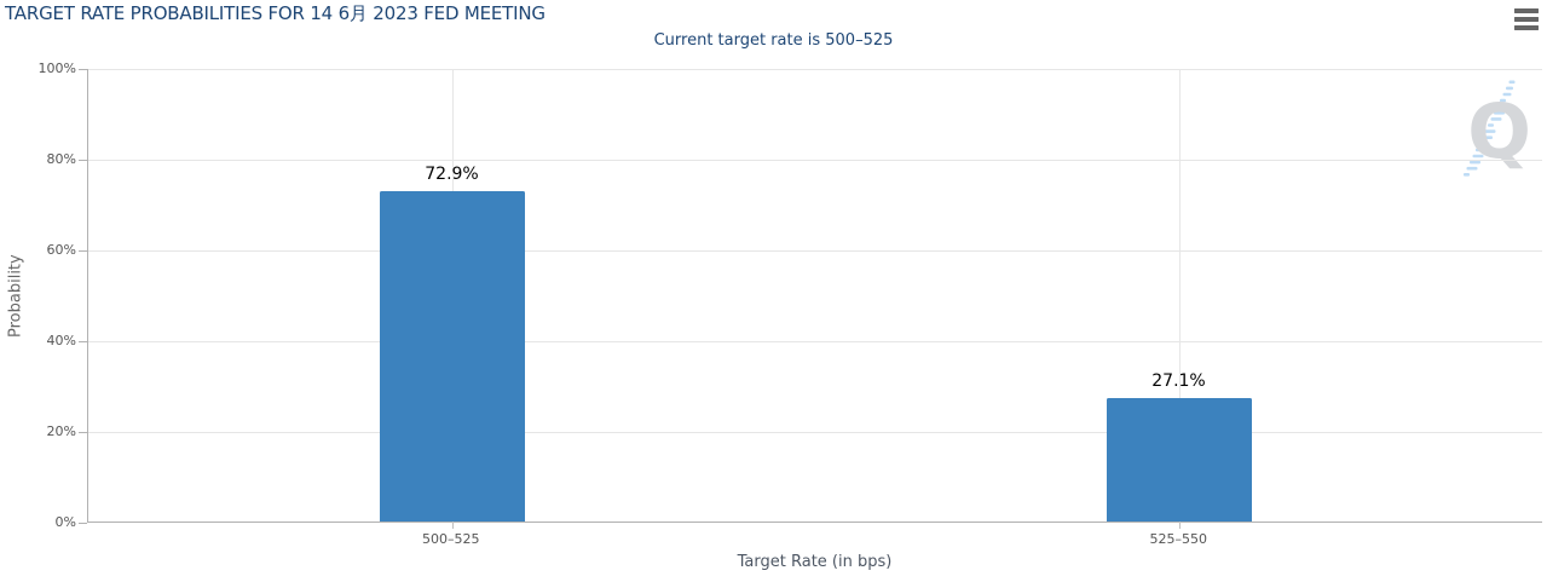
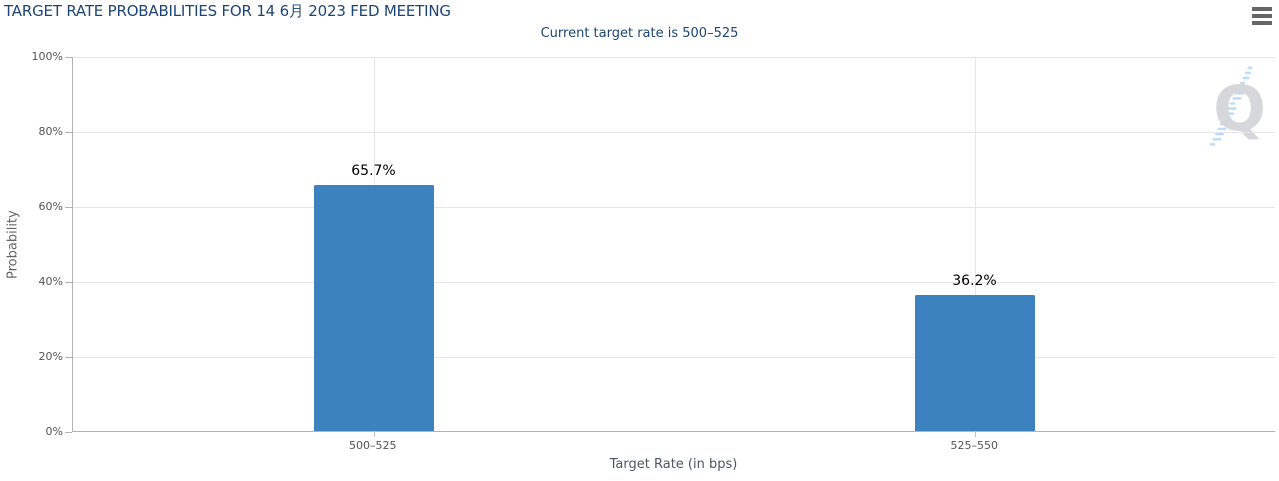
500–525: 72.9% -> 65.7%
525–550: 27.1% -> 36.2%
